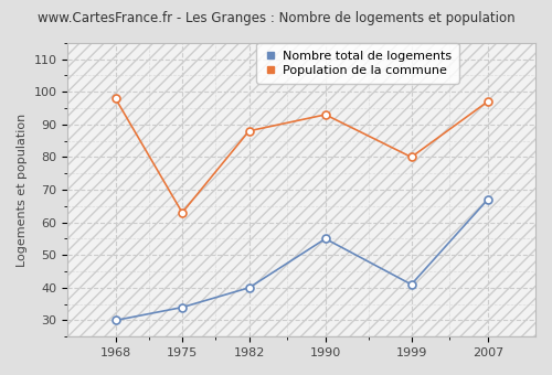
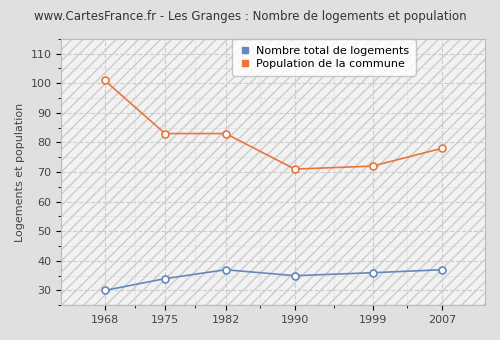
Population de la commune/1968: 98 -> 101
Population de la commune/1975: 63 -> 83
Nombre total de logements/1982: 40 -> 37
Population de la commune/1982: 88 -> 83
Nombre total de logements/1990: 55 -> 35
Population de la commune/1990: 93 -> 71
Nombre total de logements/1999: 41 -> 36
Population de la commune/1999: 80 -> 72
Nombre total de logements/2007: 67 -> 37
Population de la commune/2007: 97 -> 78
